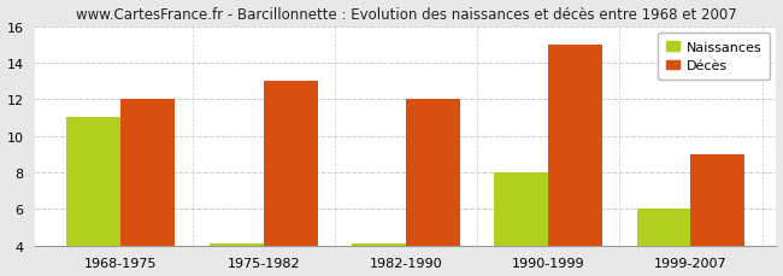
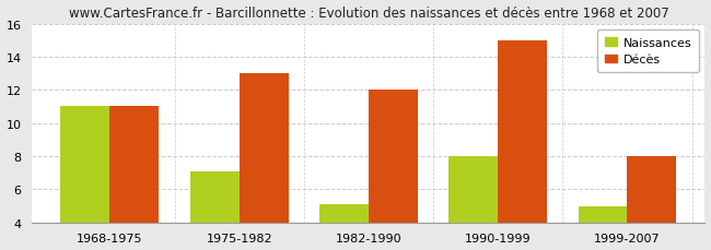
Décès/1968-1975: 12 -> 11
Naissances/1975-1982: 4.1 -> 7.1
Naissances/1982-1990: 4.1 -> 5.1
Naissances/1999-2007: 6.0 -> 5.0
Décès/1999-2007: 9 -> 8
